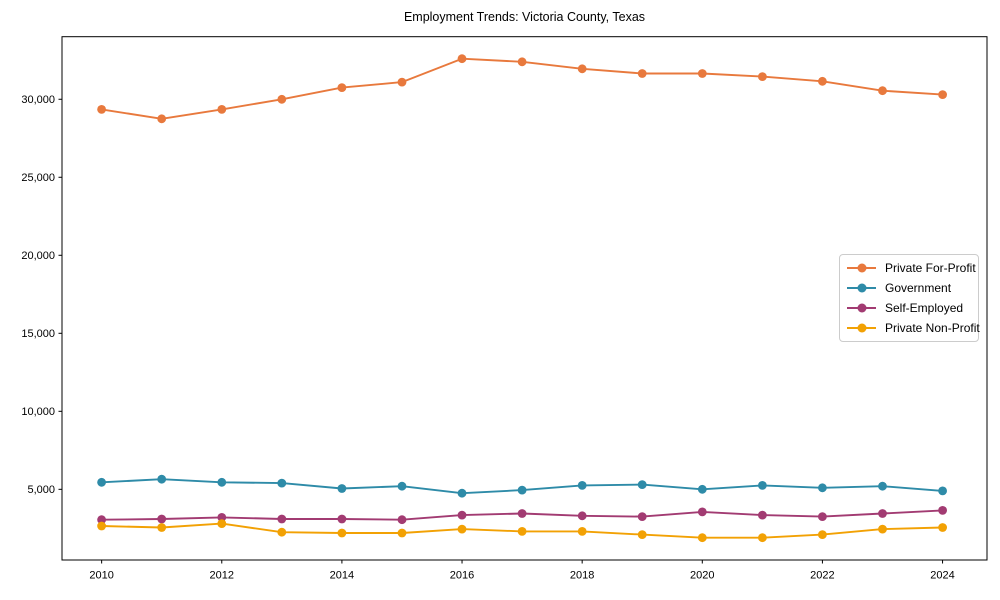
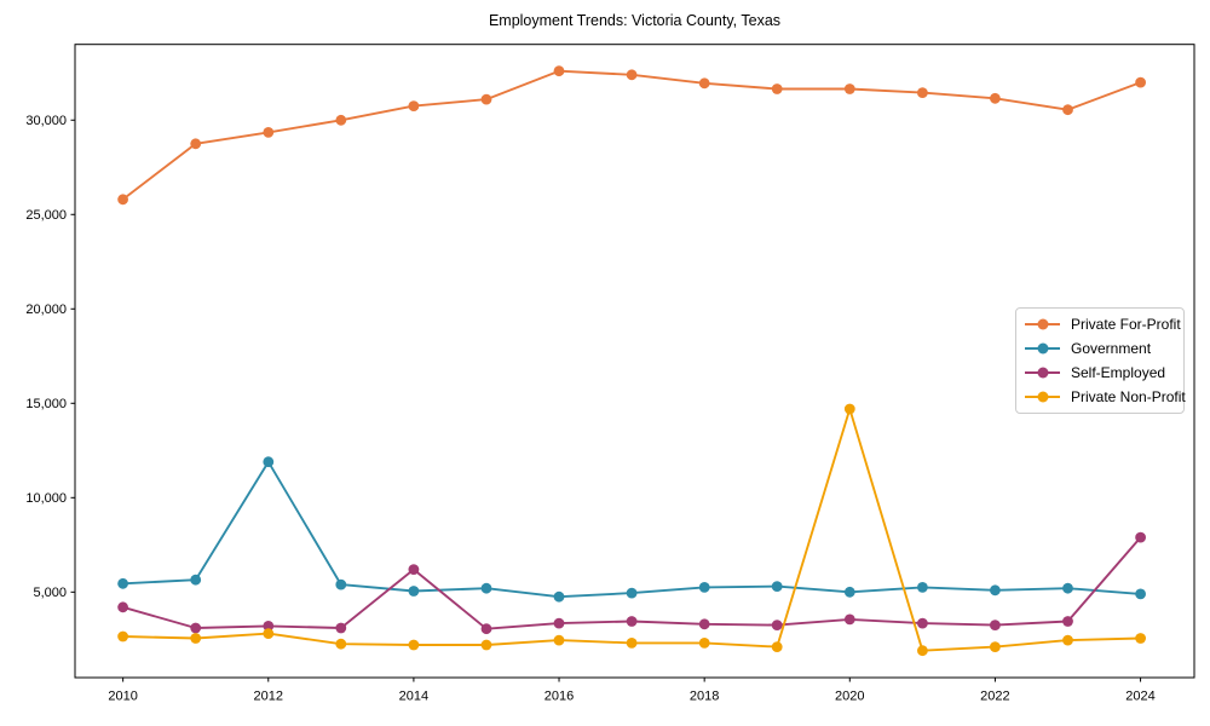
Private For-Profit/2010: 29400 -> 25800
Self-Employed/2010: 3000 -> 4200
Government/2012: 5400 -> 11900
Self-Employed/2014: 3100 -> 6200
Private Non-Profit/2020: 1900 -> 14700
Private For-Profit/2024: 30300 -> 32000
Self-Employed/2024: 3600 -> 7900
